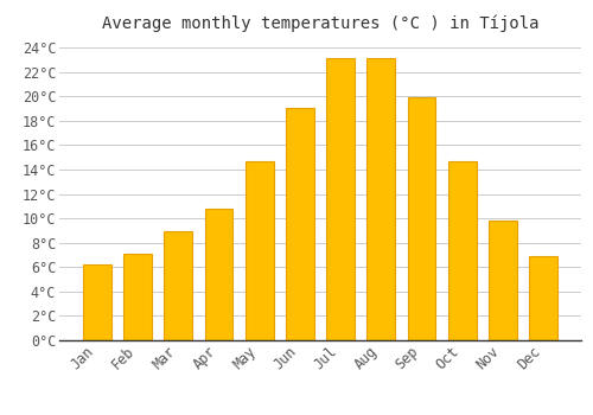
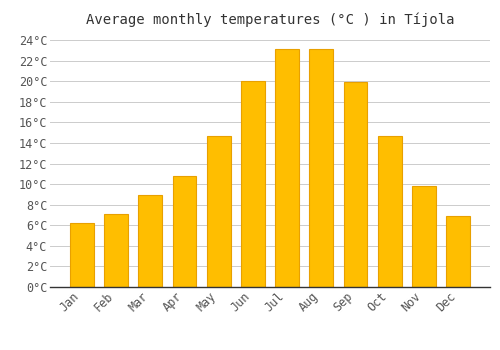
Jun: 19.1°C -> 20.0°C
